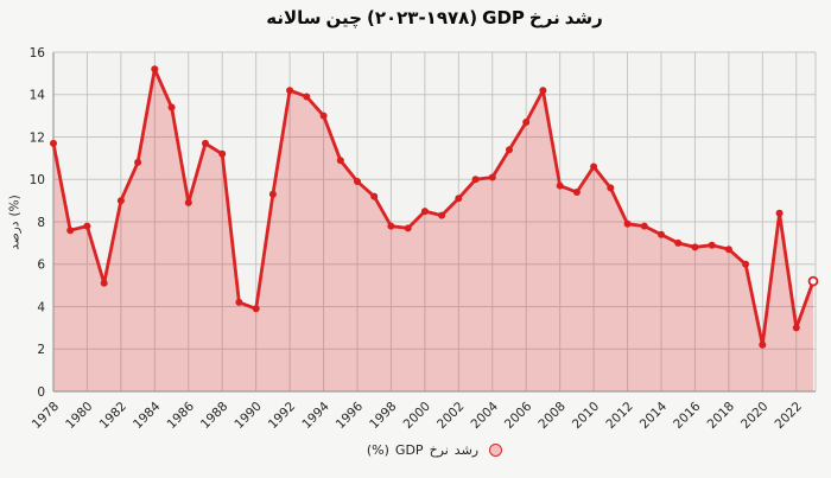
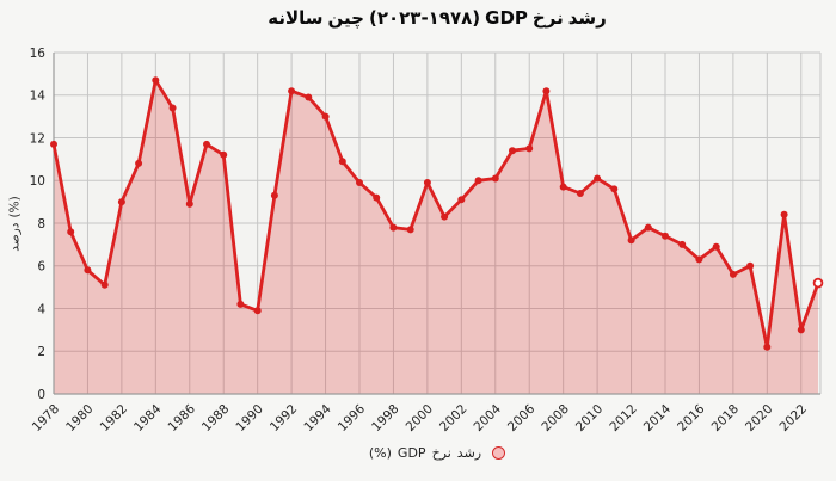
1980: 7.8 -> 5.8
1984: 15.2 -> 14.7
2000: 8.5 -> 9.9
2006: 12.7 -> 11.5
2010: 10.6 -> 10.1
2012: 7.9 -> 7.2
2016: 6.8 -> 6.3
2018: 6.7 -> 5.6
